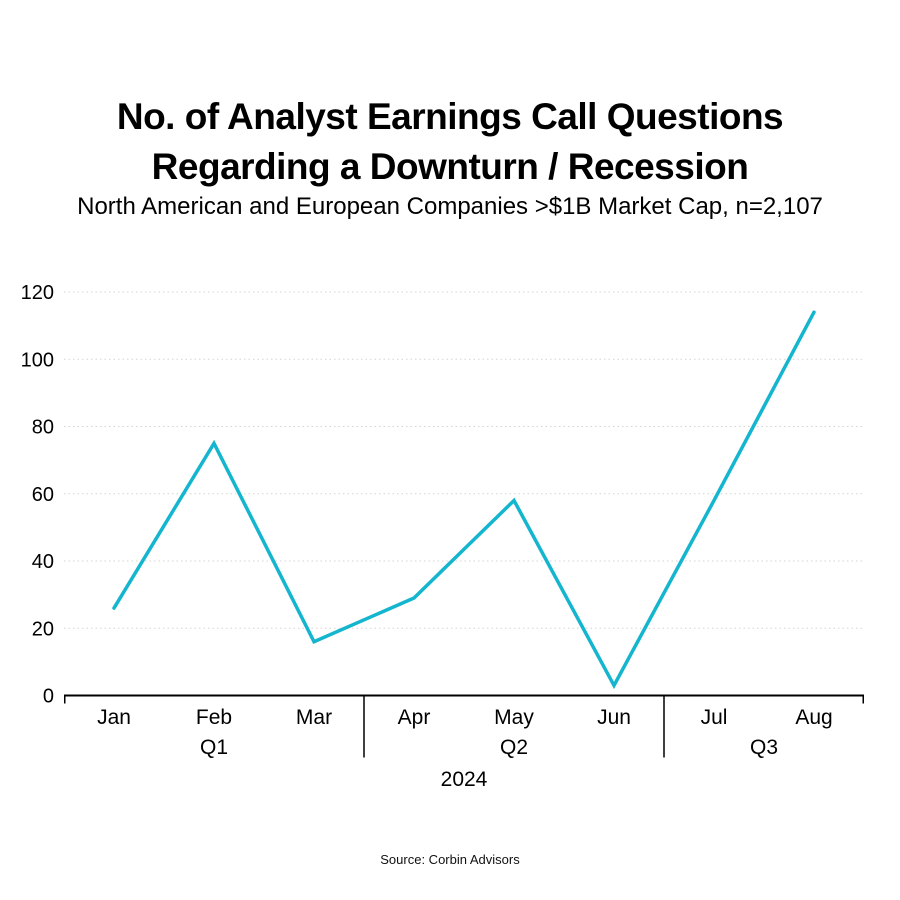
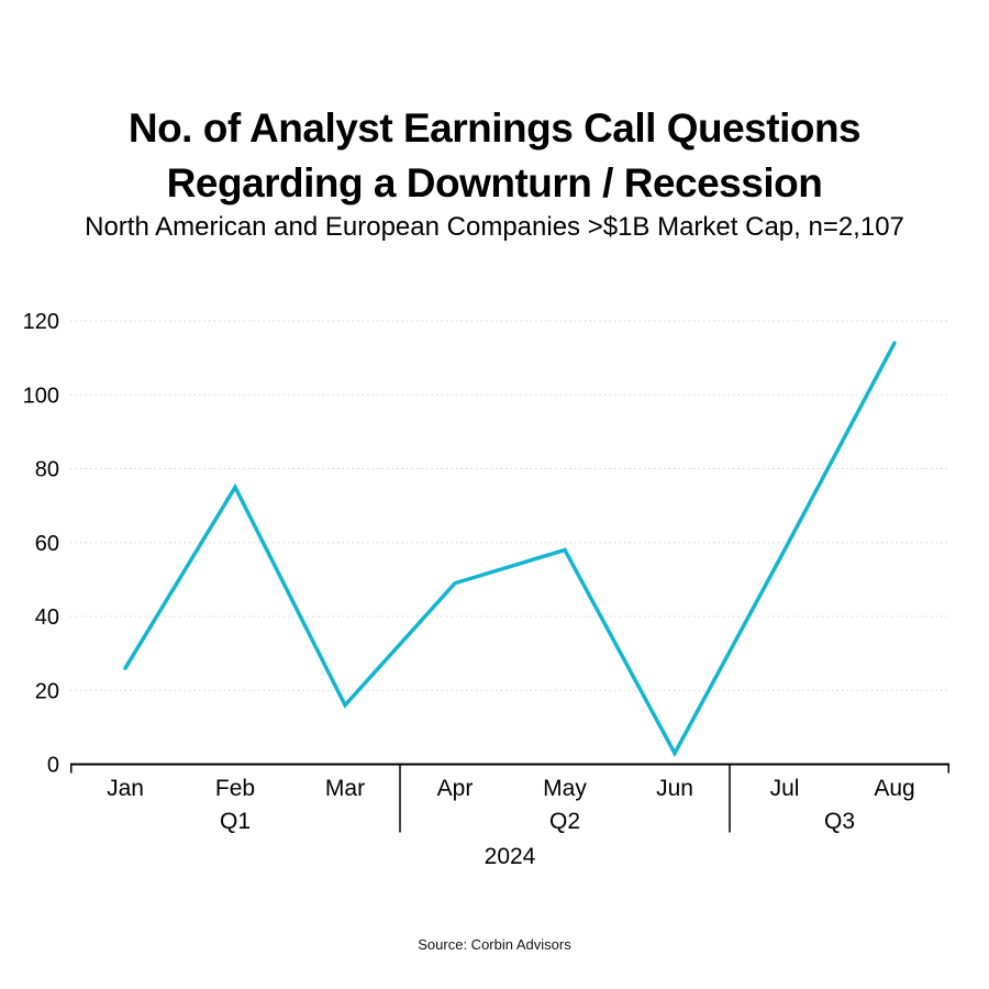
Apr: 29 -> 49
